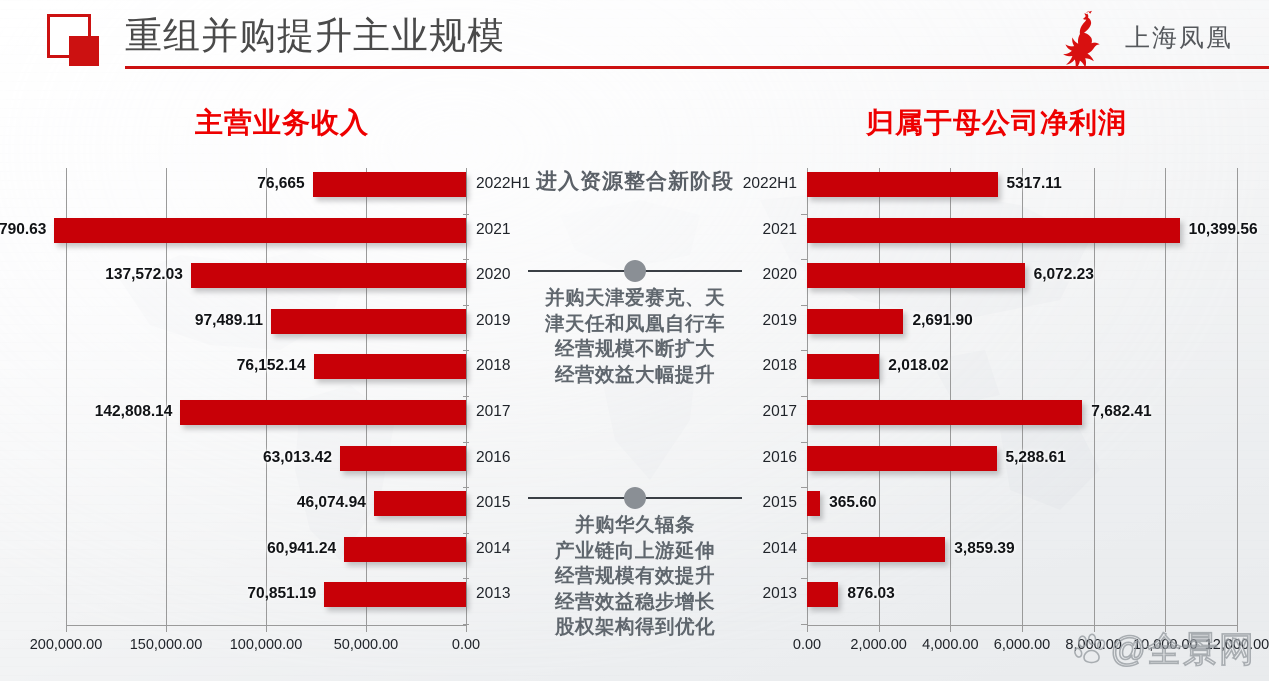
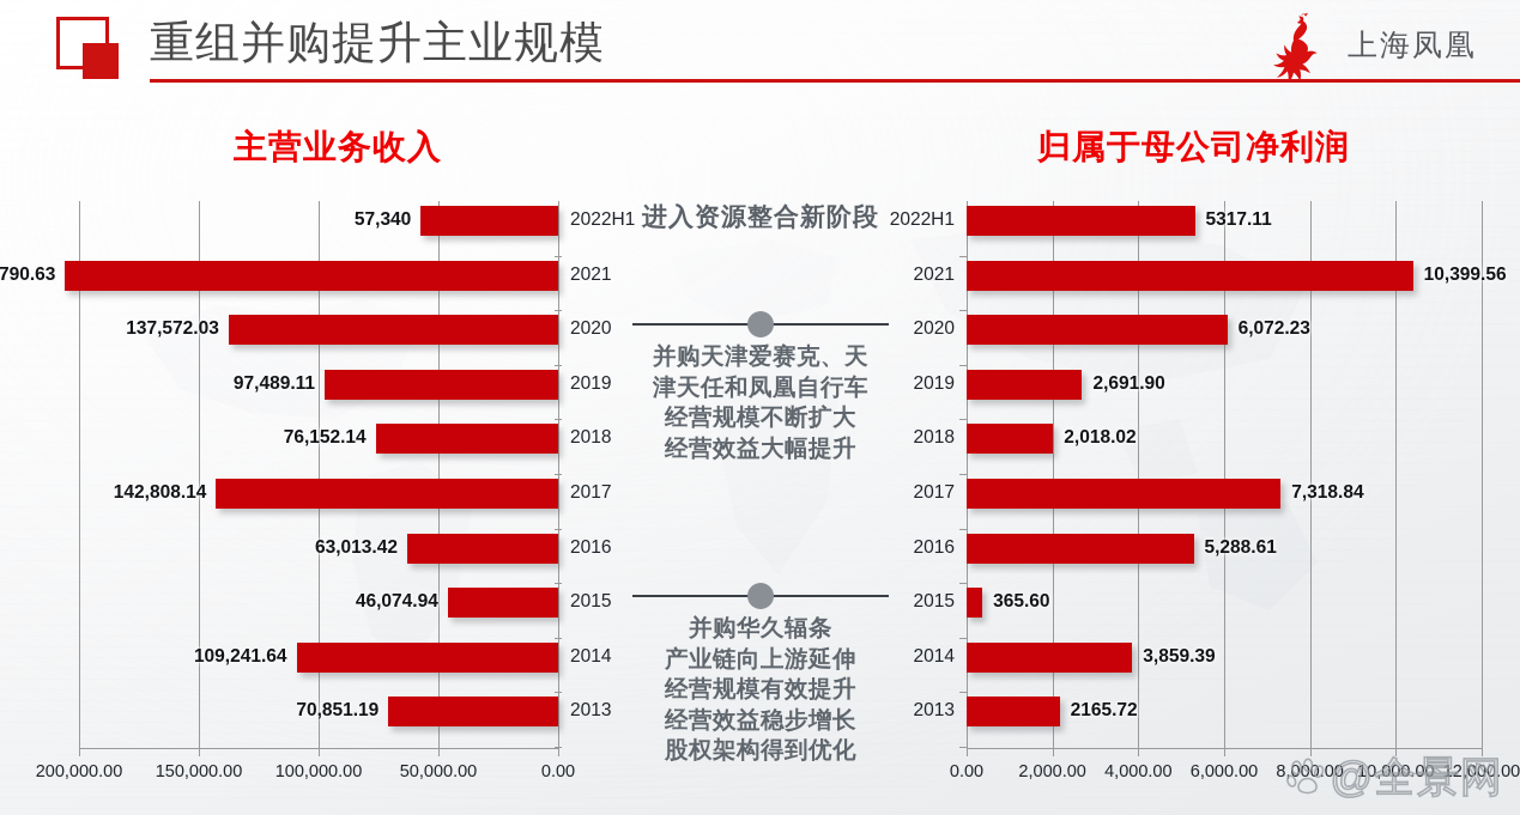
主营业务收入/2022H1: 76,665 -> 57,340
主营业务收入/2014: 60,941.24 -> 109,241.64
归属于母公司净利润/2017: 7,682.41 -> 7,318.84
归属于母公司净利润/2013: 876.03 -> 2165.72
